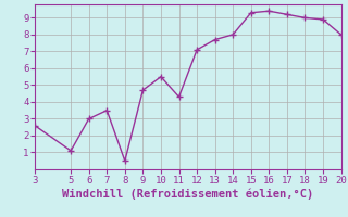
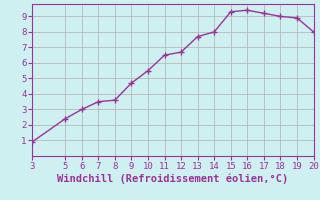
3: 2.6 -> 0.9
5: 1.1 -> 2.4
8: 0.5 -> 3.6
11: 4.3 -> 6.5
12: 7.1 -> 6.7
